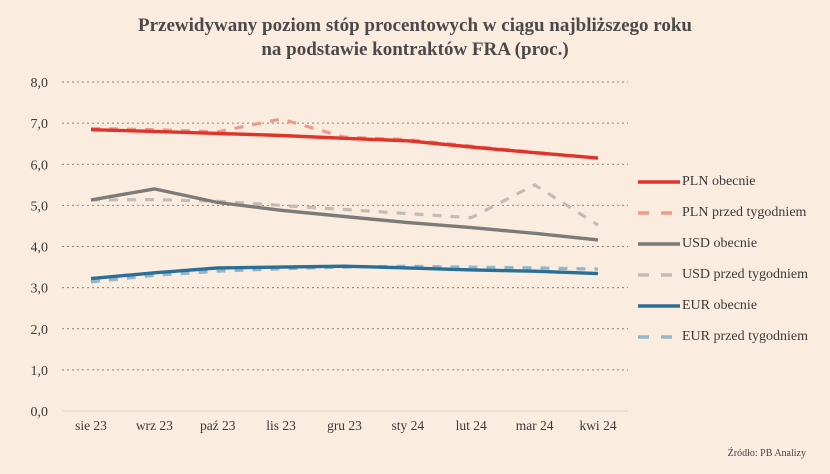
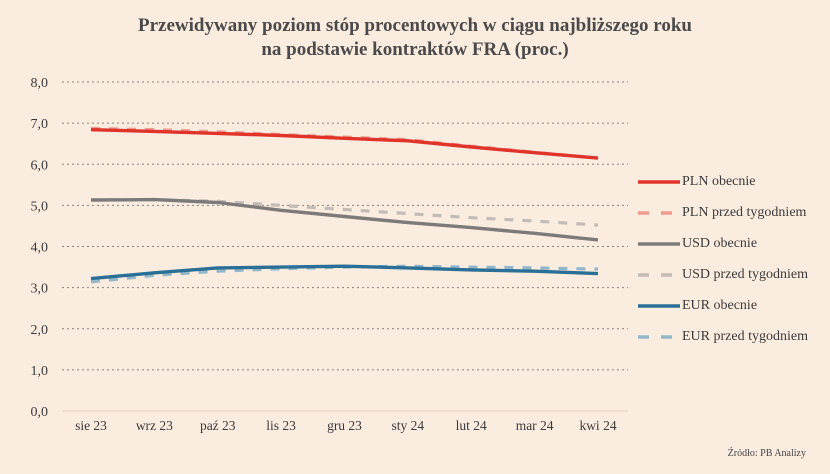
USD obecnie/wrz 23: 5,4 -> 5,1
PLN przed tygodniem/lis 23: 7,1 -> 6,7
USD przed tygodniem/mar 24: 5,5 -> 4,6
